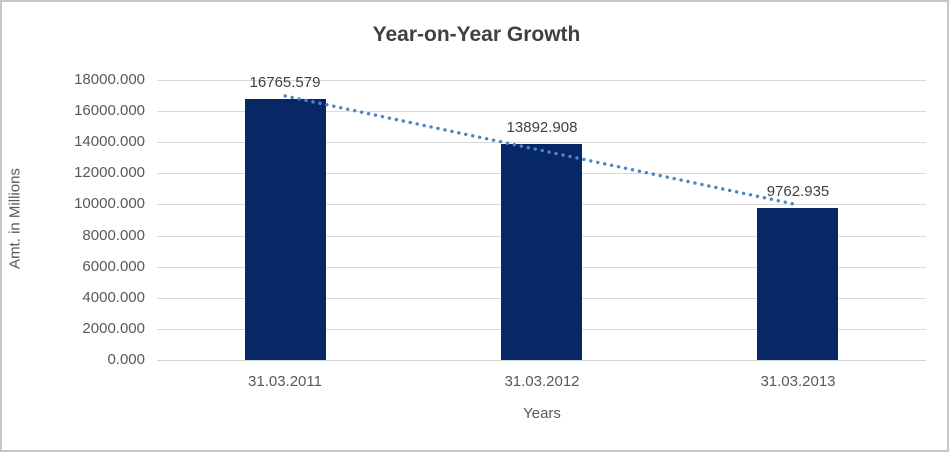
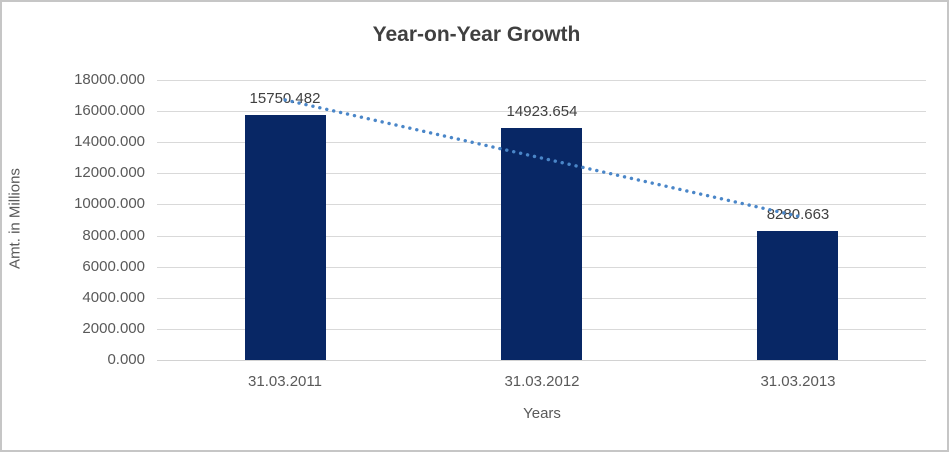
31.03.2011: 16765.579 -> 15750.482
31.03.2012: 13892.908 -> 14923.654
31.03.2013: 9762.935 -> 8280.663
